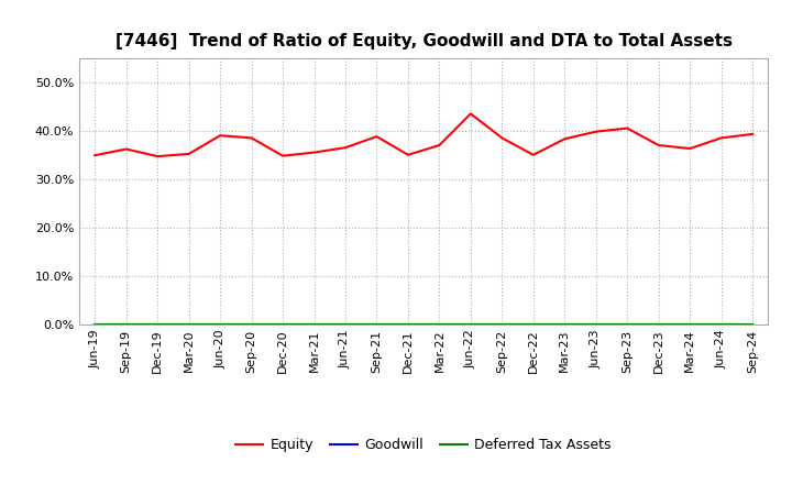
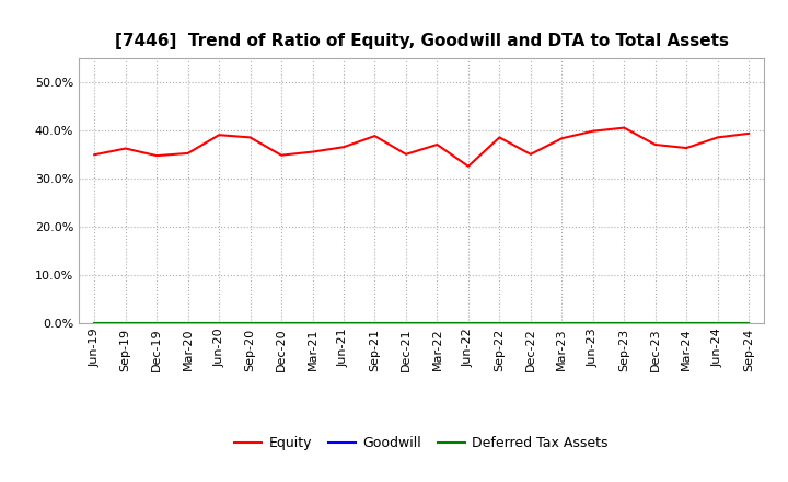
Equity/Jun-22: 43.5% -> 32.5%
